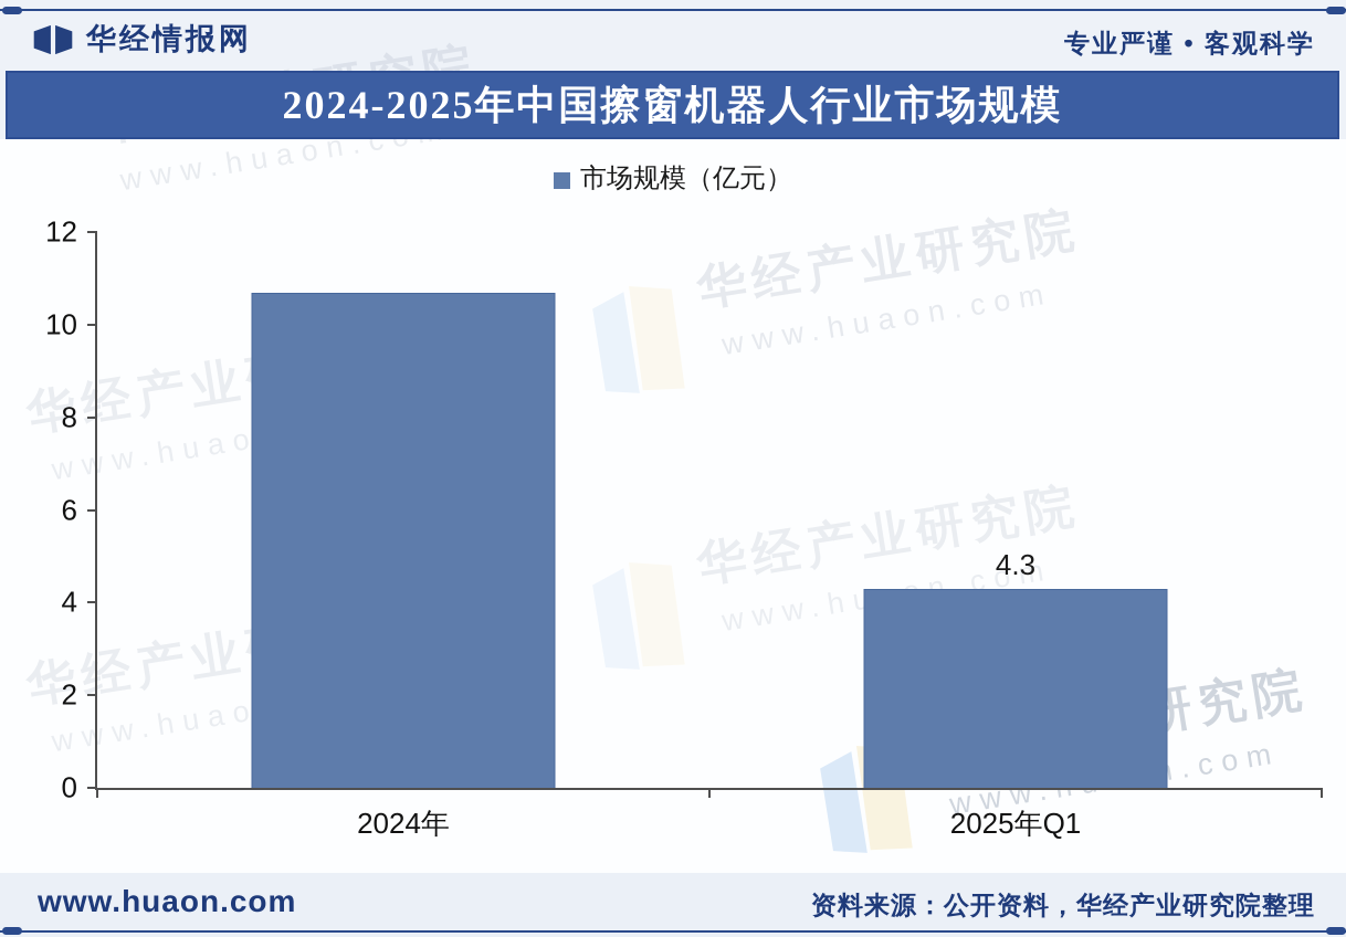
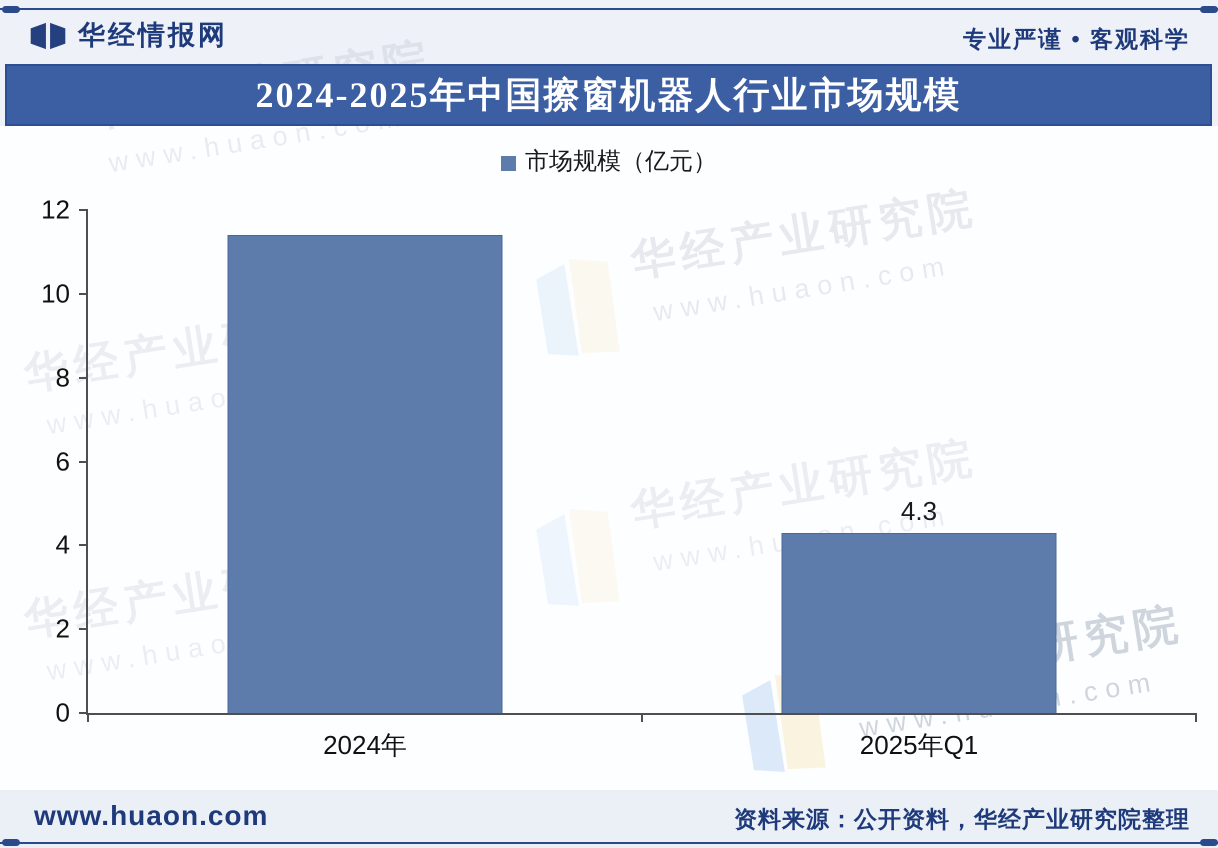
2024年: 10.7 -> 11.4
